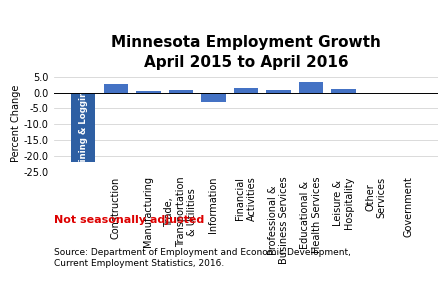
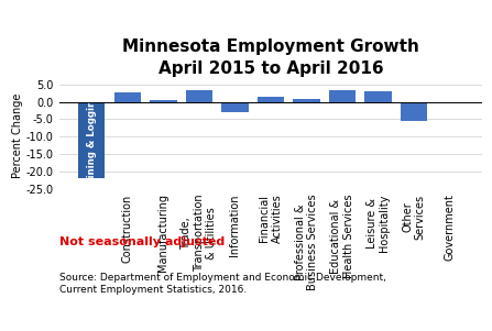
Trade, Transportation & Utilities: 0.9 -> 3.5
Leisure & Hospitality: 1.2 -> 3.0
Other Services: -0.1 -> -5.5
